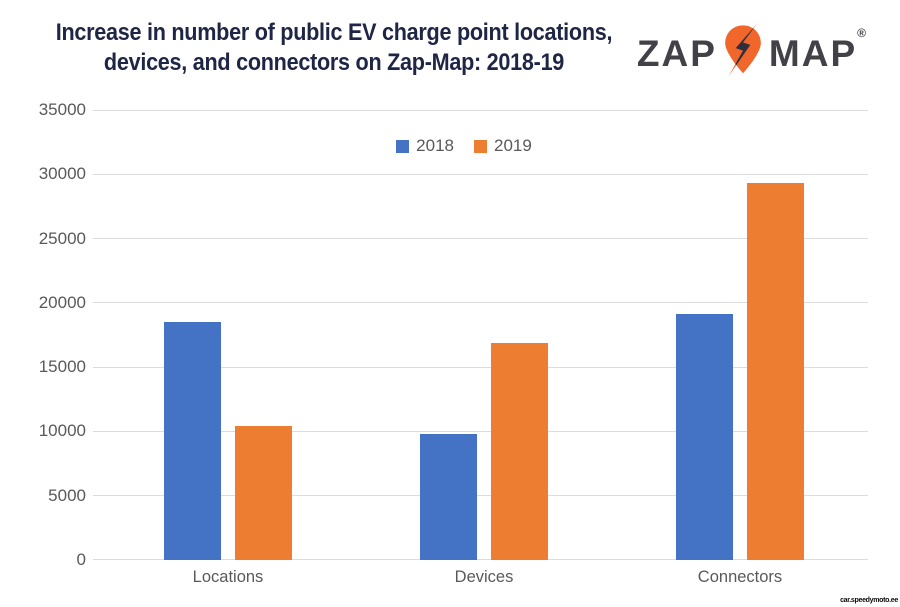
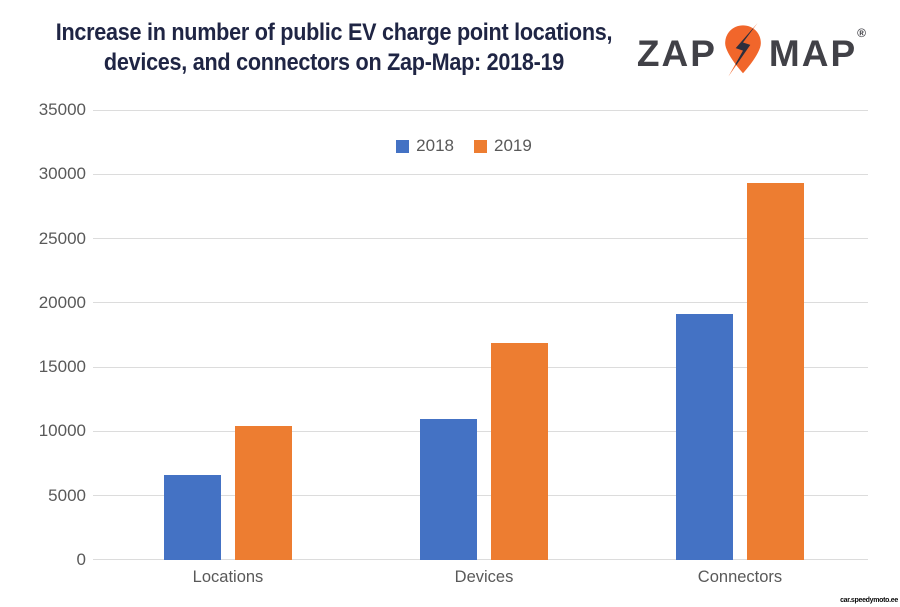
2018/Locations: 18500 -> 6600
2018/Devices: 9800 -> 11000
